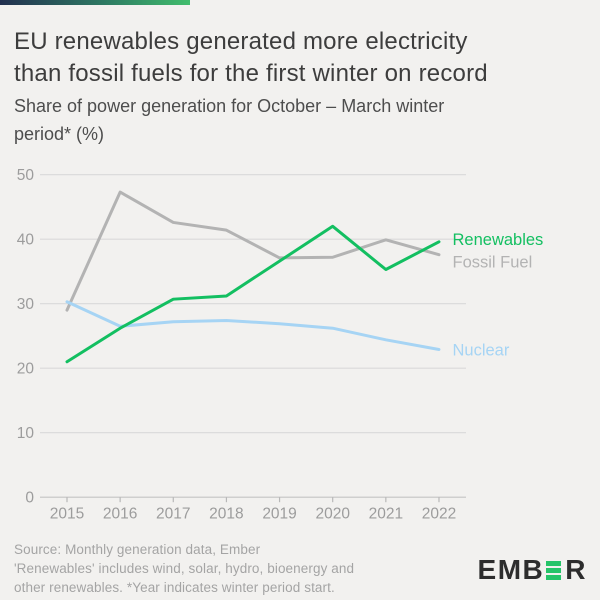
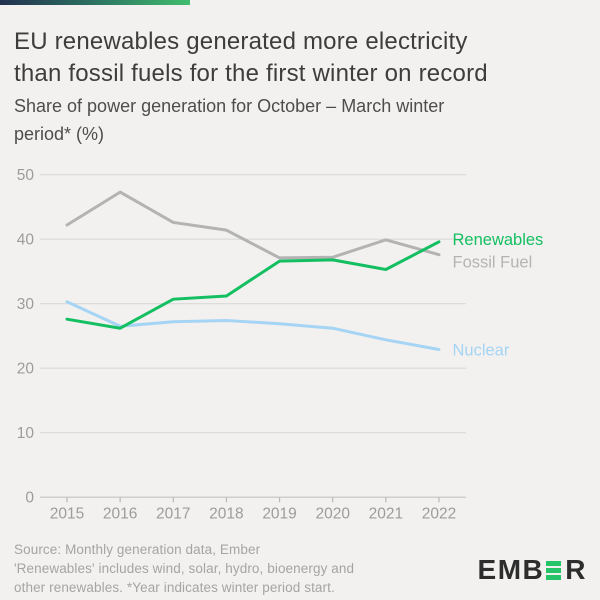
Fossil Fuel/2015: 29 -> 42
Renewables/2015: 21 -> 28
Renewables/2020: 42 -> 37
